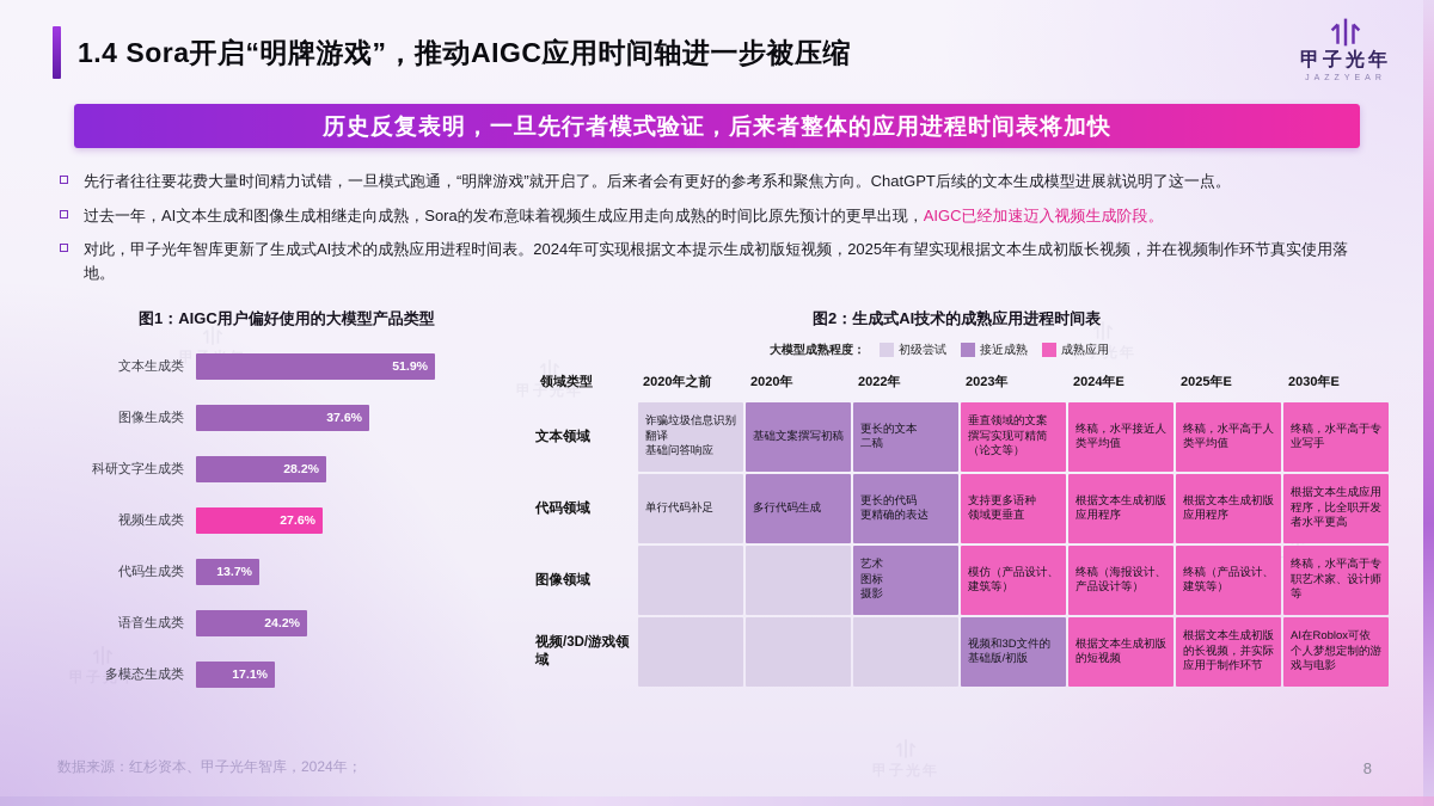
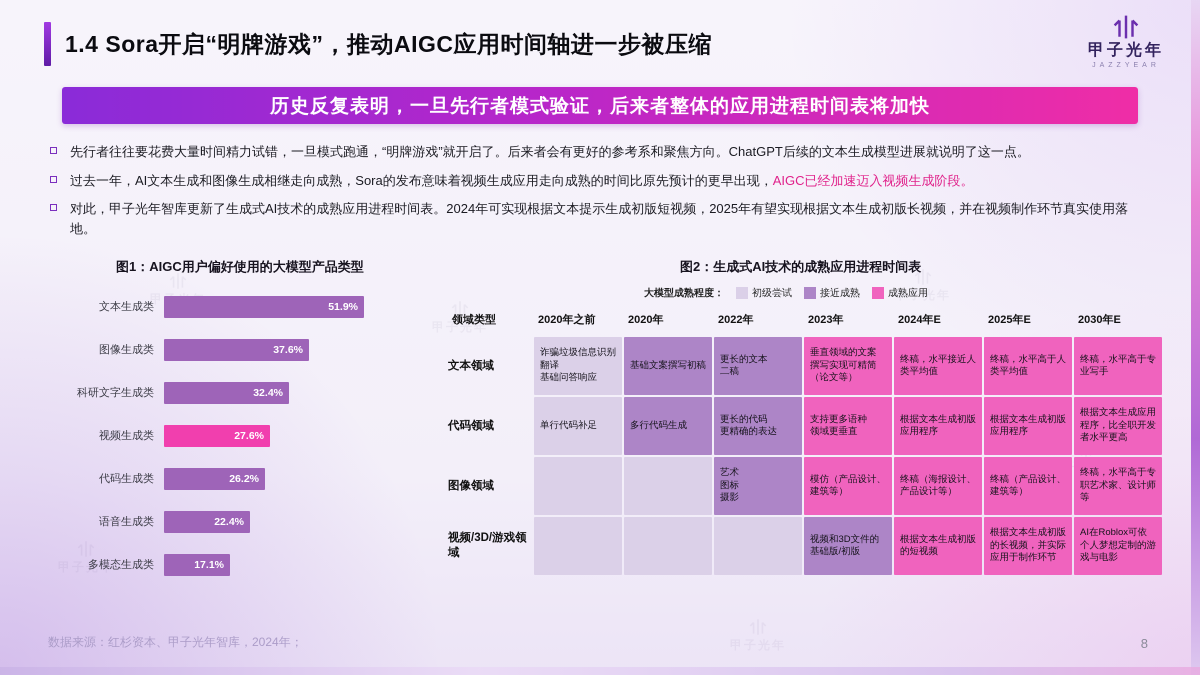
图1：AIGC用户偏好使用的大模型产品类型/科研文字生成类: 28.2% -> 32.4%
图1：AIGC用户偏好使用的大模型产品类型/代码生成类: 13.7% -> 26.2%
图1：AIGC用户偏好使用的大模型产品类型/语音生成类: 24.2% -> 22.4%
